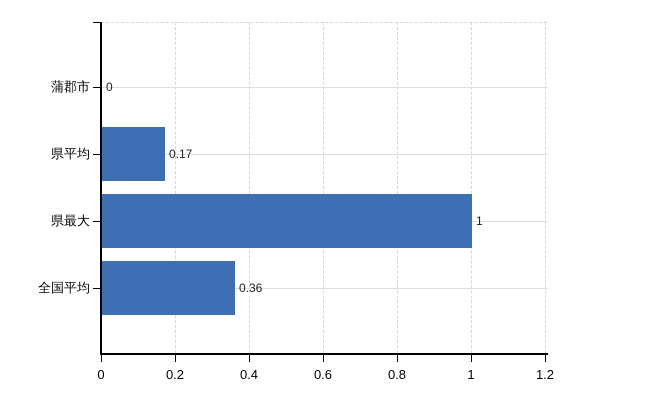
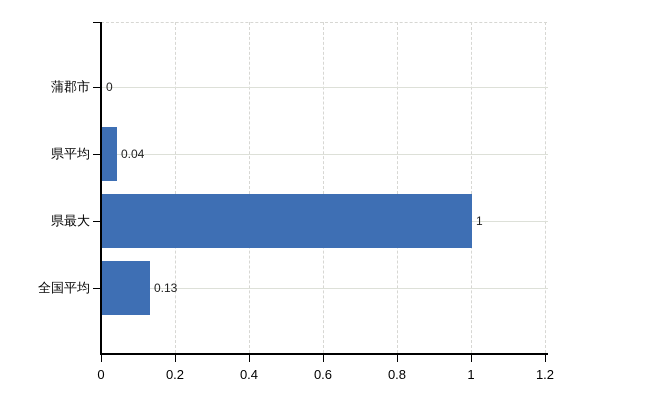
県平均: 0.17 -> 0.04
全国平均: 0.36 -> 0.13
